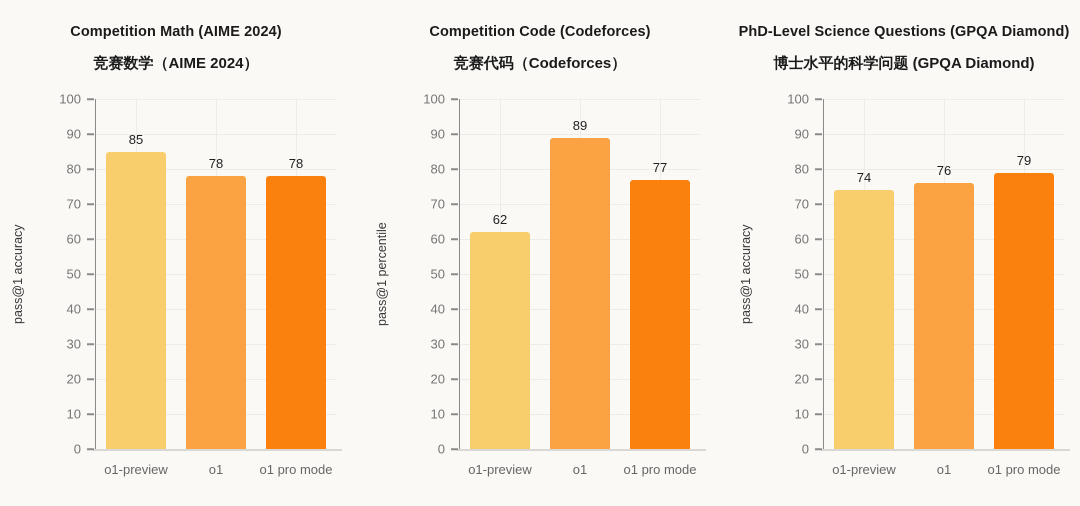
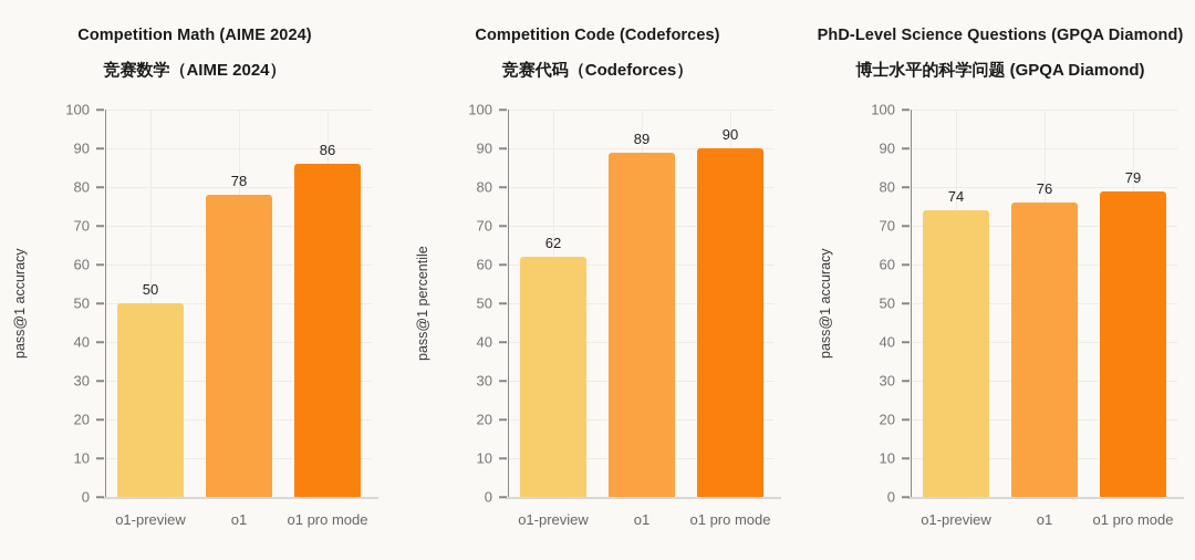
Competition Math (AIME 2024)/o1-preview: 85 -> 50
Competition Math (AIME 2024)/o1 pro mode: 78 -> 86
Competition Code (Codeforces)/o1 pro mode: 77 -> 90
